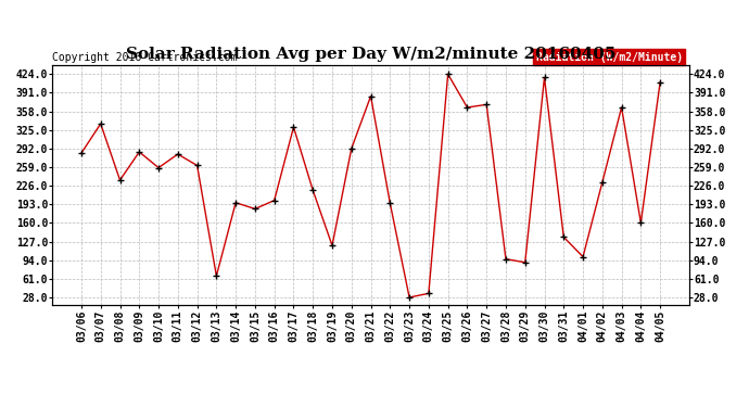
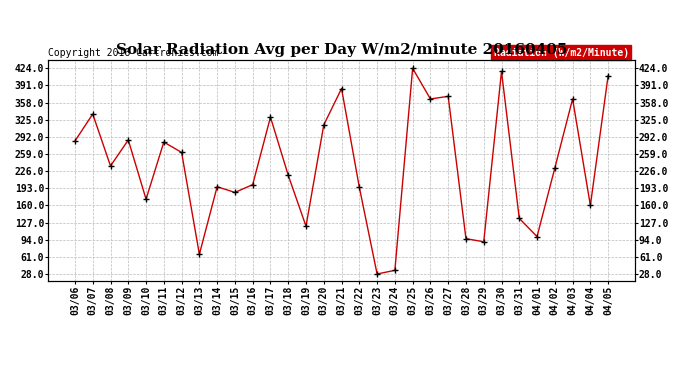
03/10: 258 -> 172
03/20: 292 -> 315
